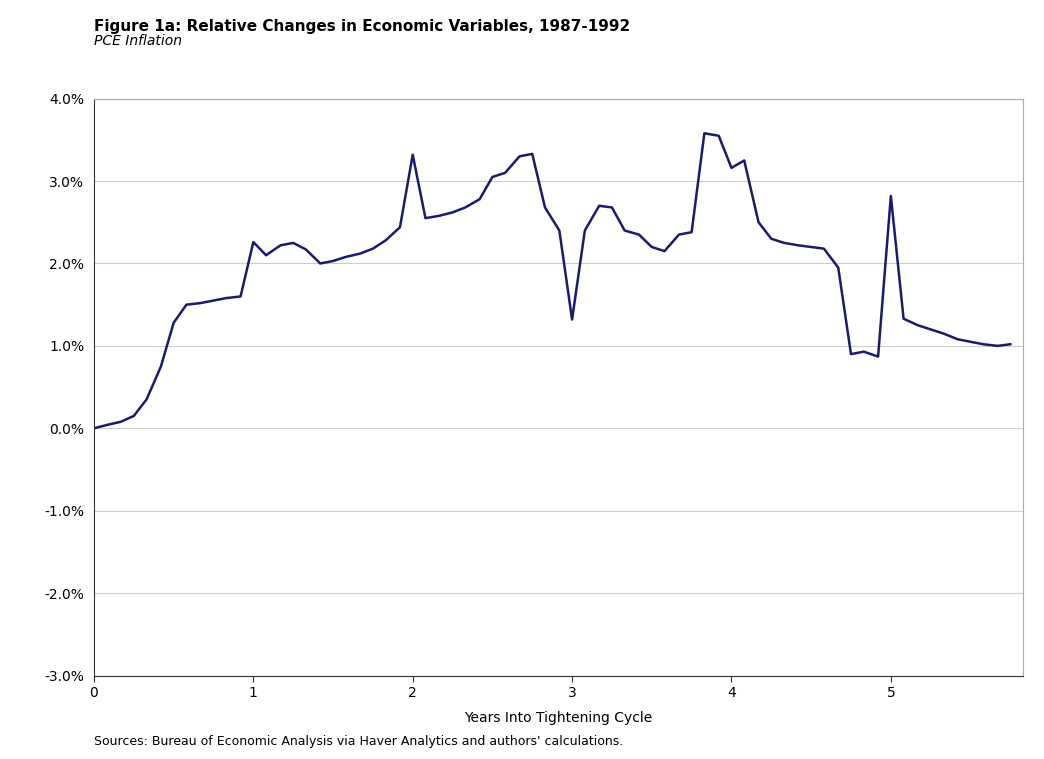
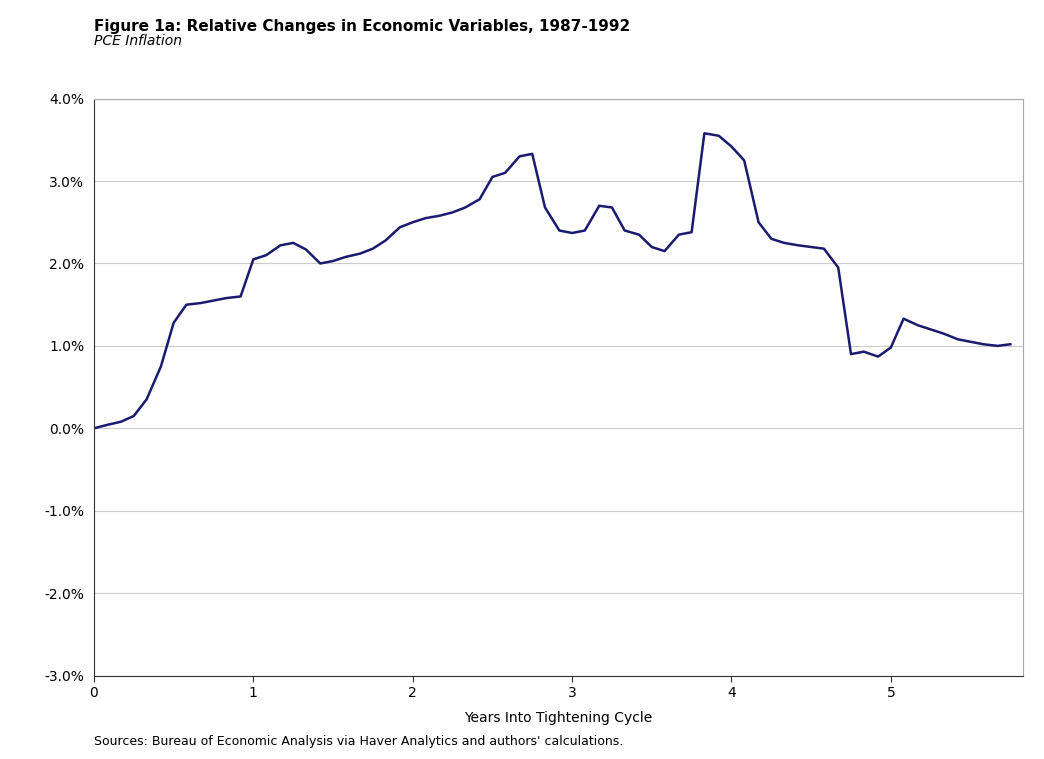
1: 2.26% -> 2.05%
2: 3.32% -> 2.50%
3: 1.32% -> 2.37%
4: 3.16% -> 3.42%
5: 2.82% -> 0.98%
